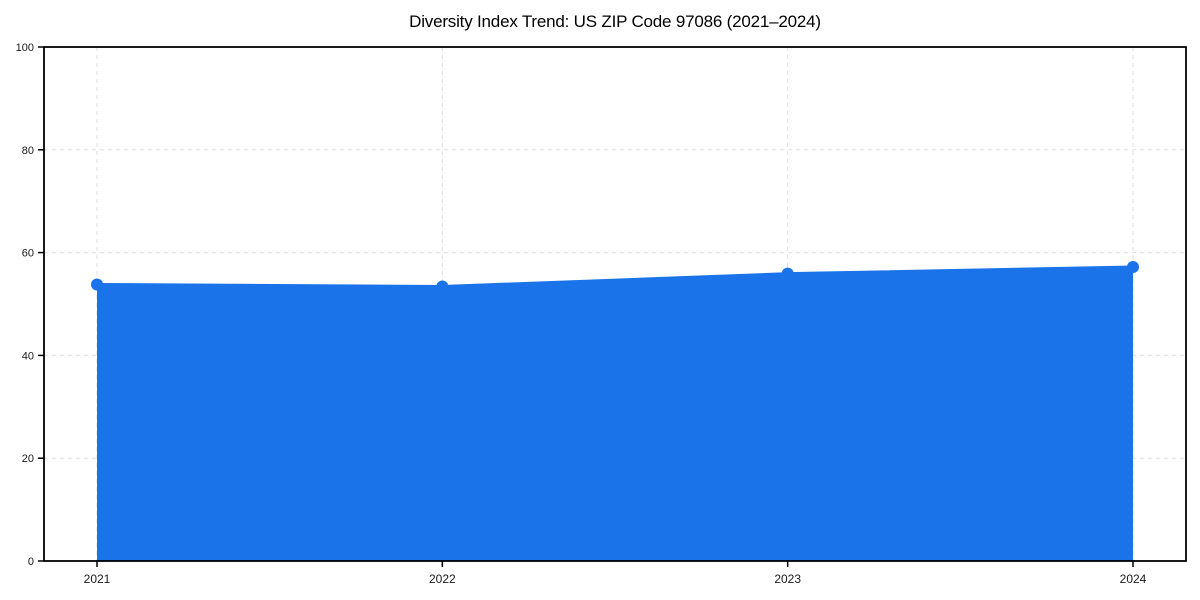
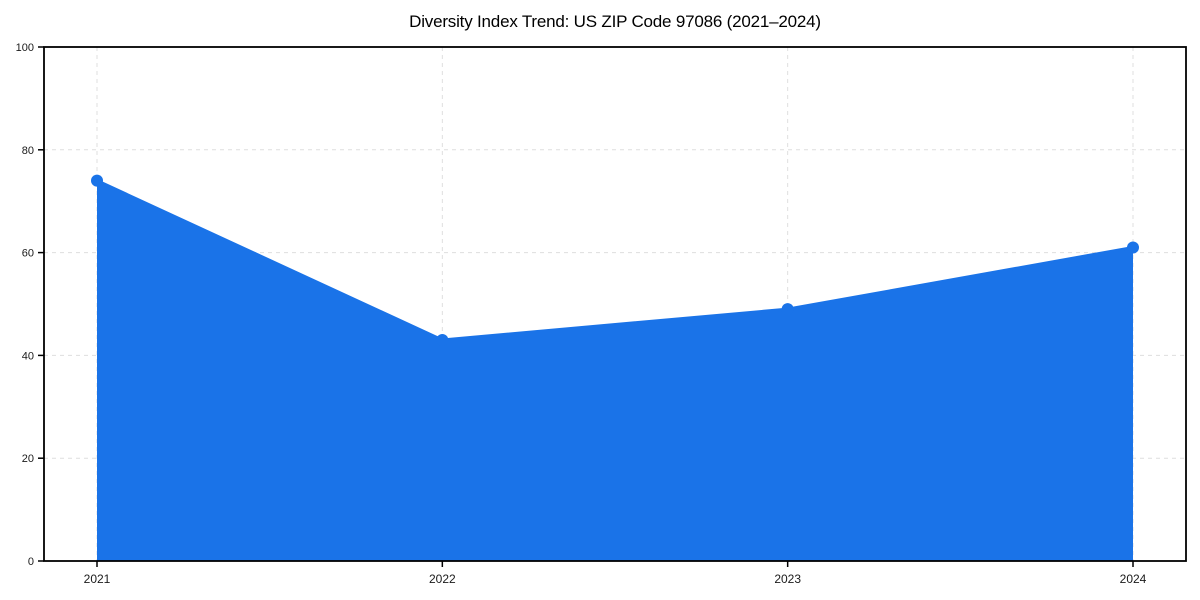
2021: 54 -> 74
2022: 53 -> 43
2023: 56 -> 49
2024: 57 -> 61
